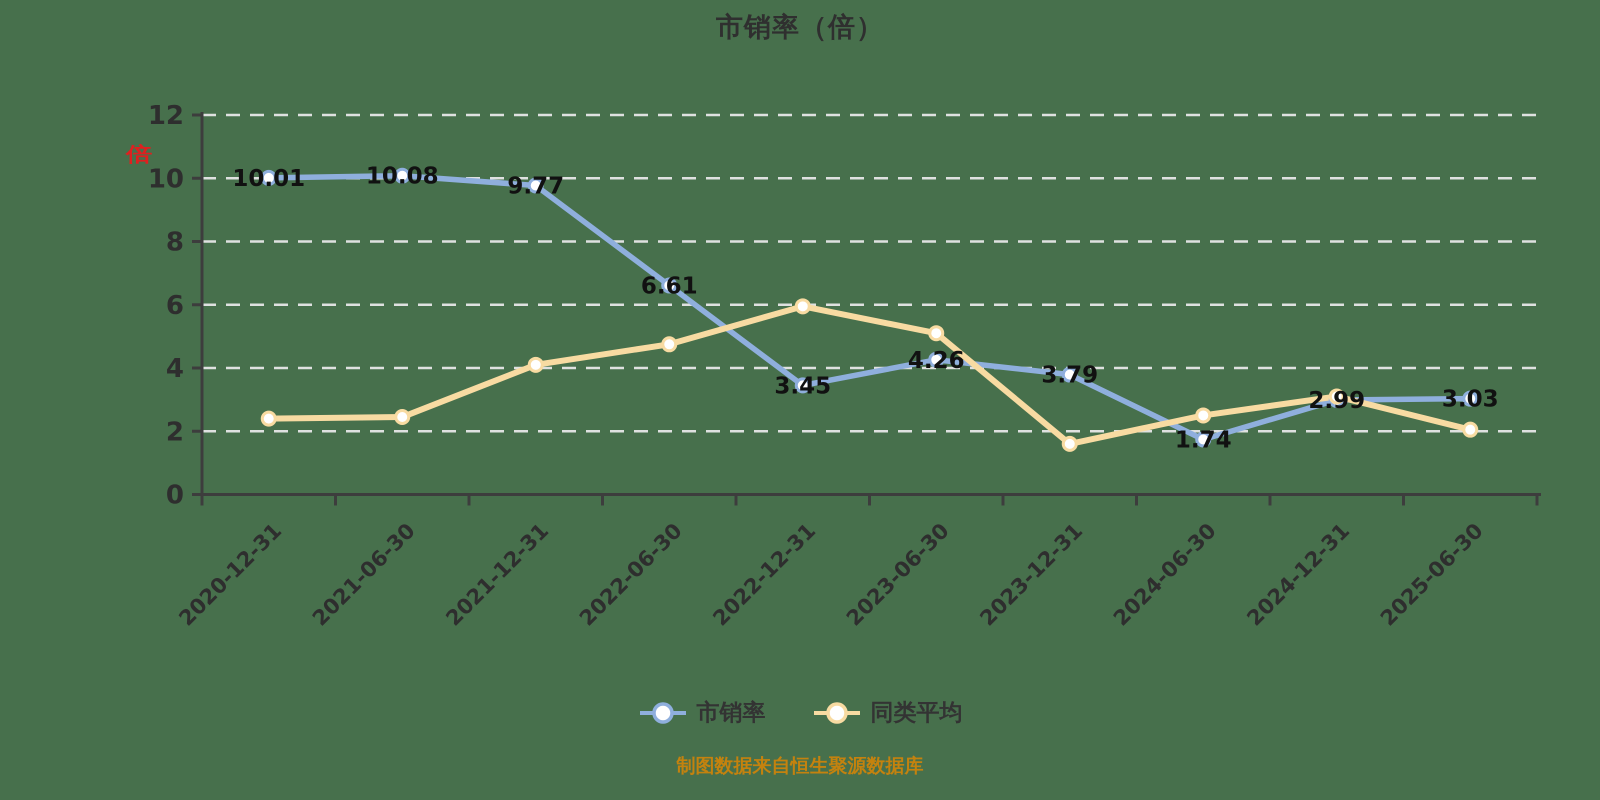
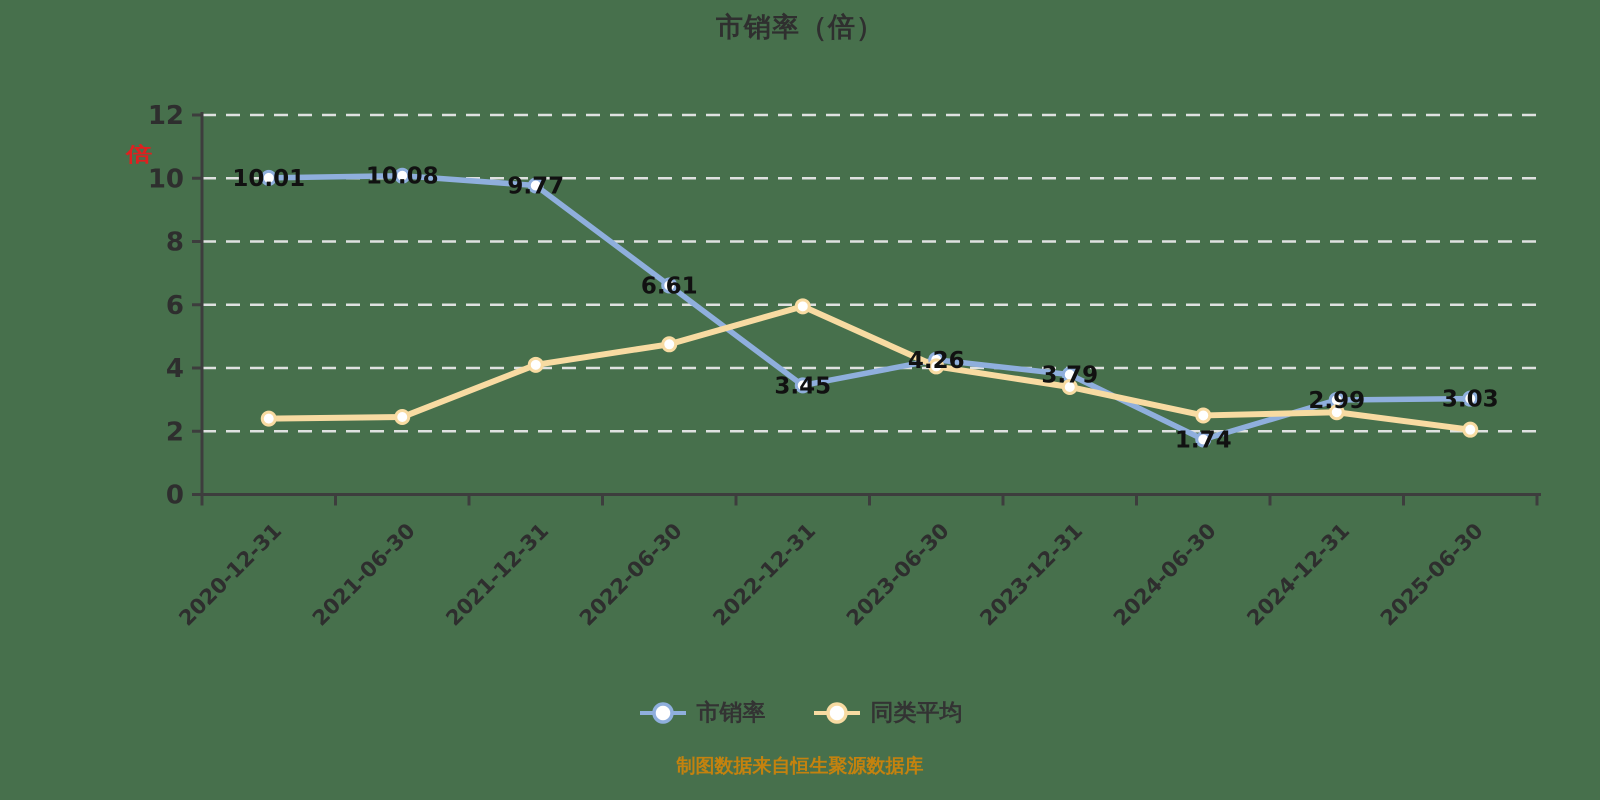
同类平均/2023-06-30: 5.1 -> 4.0
同类平均/2023-12-31: 1.6 -> 3.4
同类平均/2024-12-31: 3.1 -> 2.6
